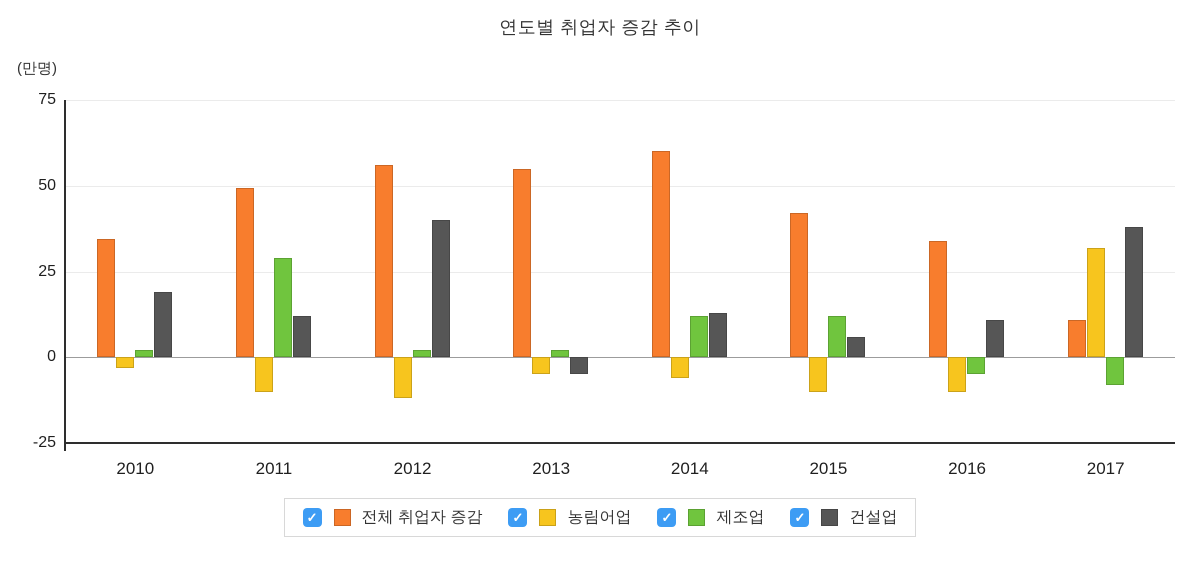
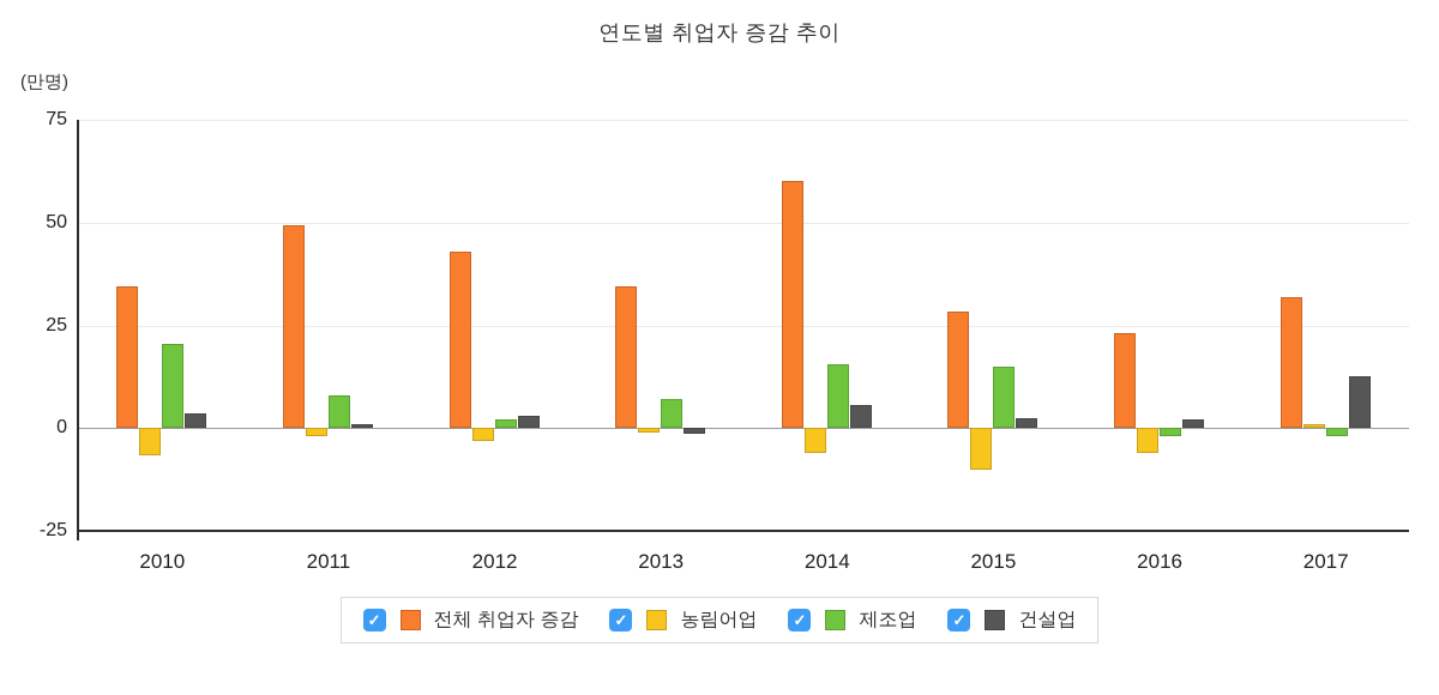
농림어업/2010: -3 -> -6
제조업/2010: 2 -> 20
건설업/2010: 19 -> 4
농림어업/2011: -10 -> -2
제조업/2011: 29 -> 8
건설업/2011: 12 -> 1
전체 취업자 증감/2012: 56 -> 43
농림어업/2012: -12 -> -3
건설업/2012: 40 -> 3
전체 취업자 증감/2013: 55 -> 34
농림어업/2013: -5 -> -1
제조업/2013: 2 -> 7
건설업/2013: -5 -> -2
제조업/2014: 12 -> 16
건설업/2014: 13 -> 6
전체 취업자 증감/2015: 42 -> 28
제조업/2015: 12 -> 15
건설업/2015: 6 -> 2
전체 취업자 증감/2016: 34 -> 23
농림어업/2016: -10 -> -6
제조업/2016: -5 -> -2
건설업/2016: 11 -> 2
전체 취업자 증감/2017: 11 -> 32
농림어업/2017: 32 -> 1
제조업/2017: -8 -> -2
건설업/2017: 38 -> 12
